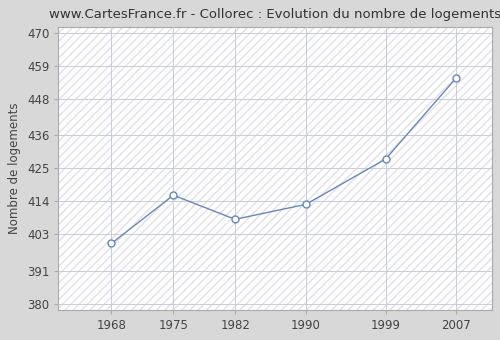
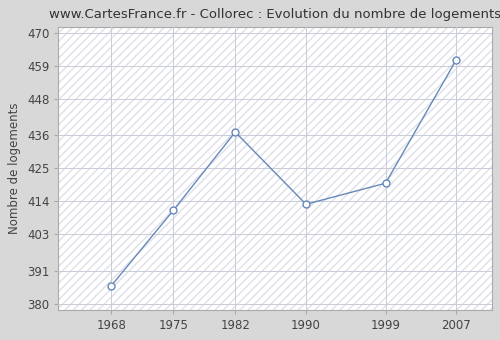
1968: 400 -> 386
1975: 416 -> 411
1982: 408 -> 437
1999: 428 -> 420
2007: 455 -> 461
